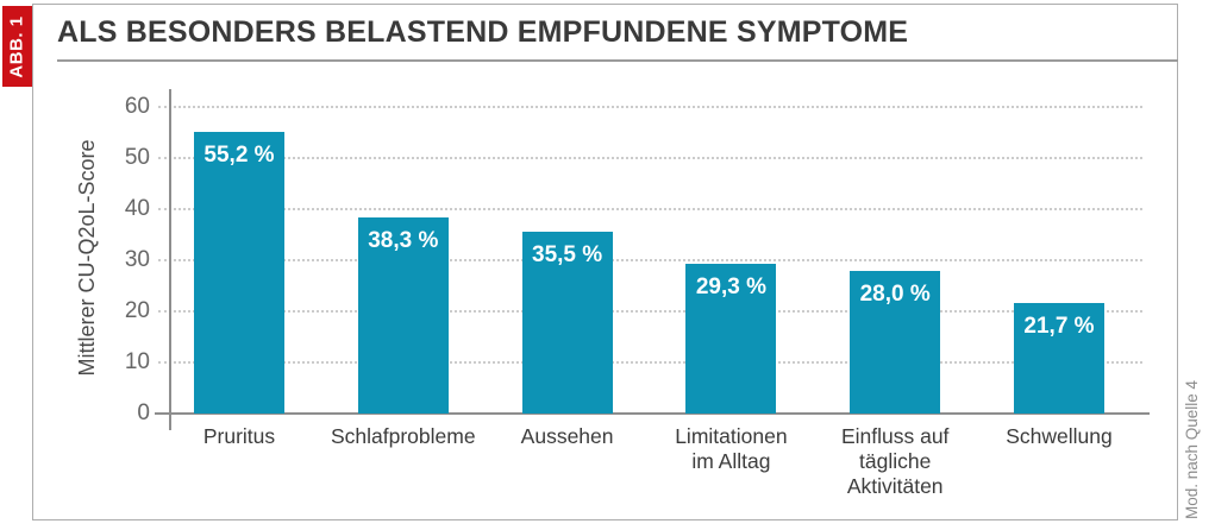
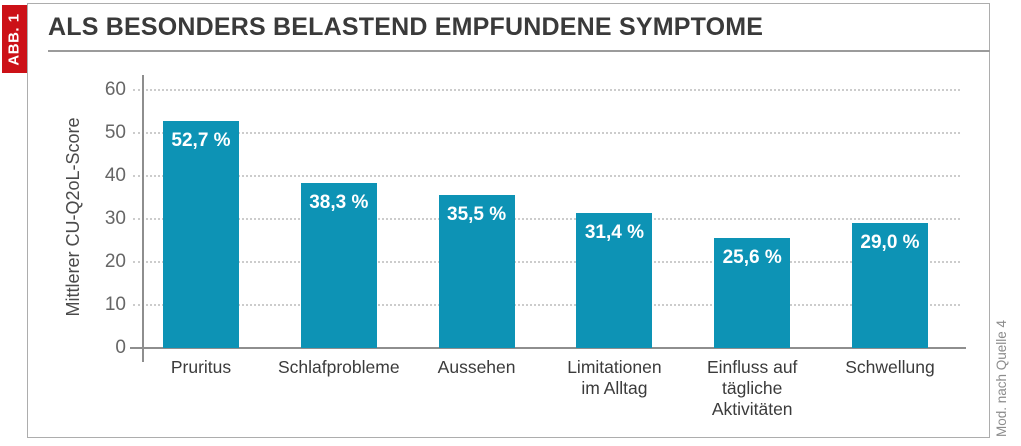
Pruritus: 55,2 -> 52,7
Limitationen im Alltag: 29,3 -> 31,4
Einfluss auf tägliche Aktivitäten: 28,0 -> 25,6
Schwellung: 21,7 -> 29,0
